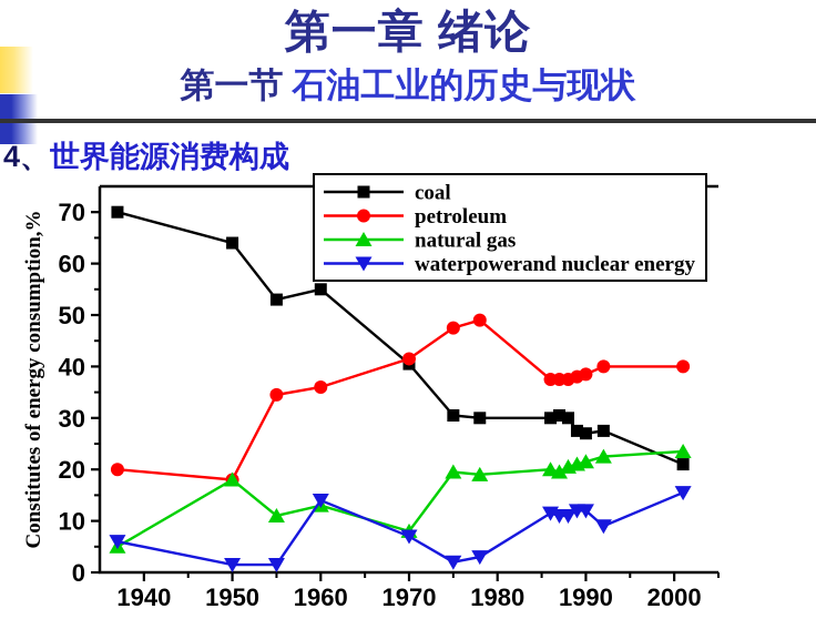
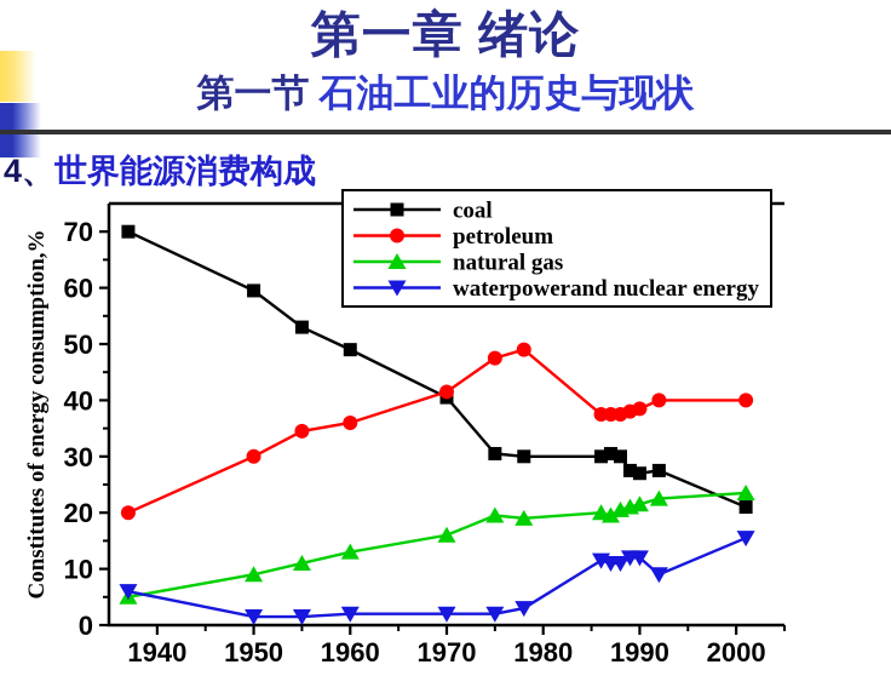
coal/1950: 64 -> 60
petroleum/1950: 18 -> 30
natural gas/1950: 18 -> 9
coal/1960: 55 -> 49
waterpowerand nuclear energy/1960: 14 -> 2
natural gas/1970: 8 -> 16
waterpowerand nuclear energy/1970: 7 -> 2
